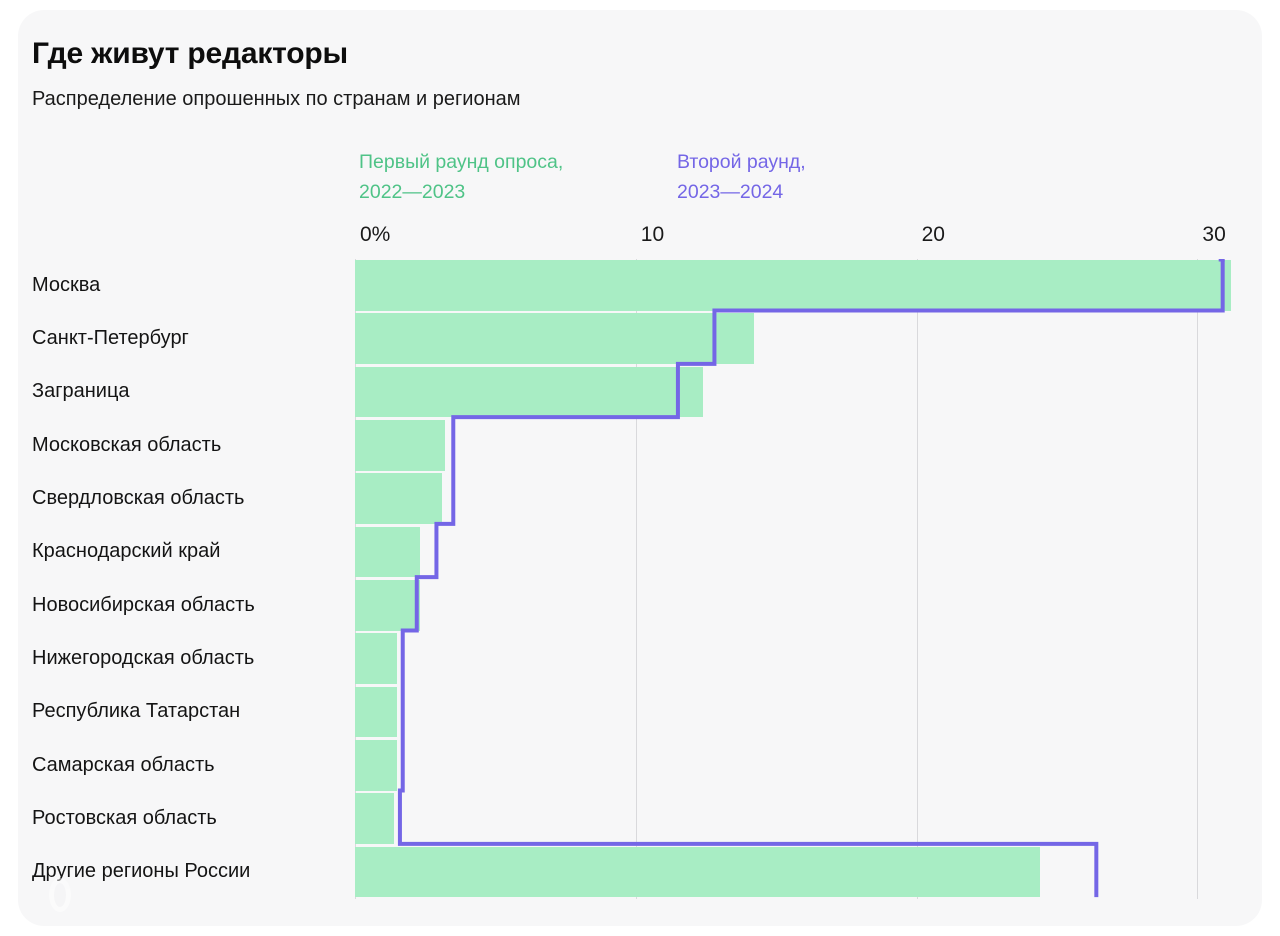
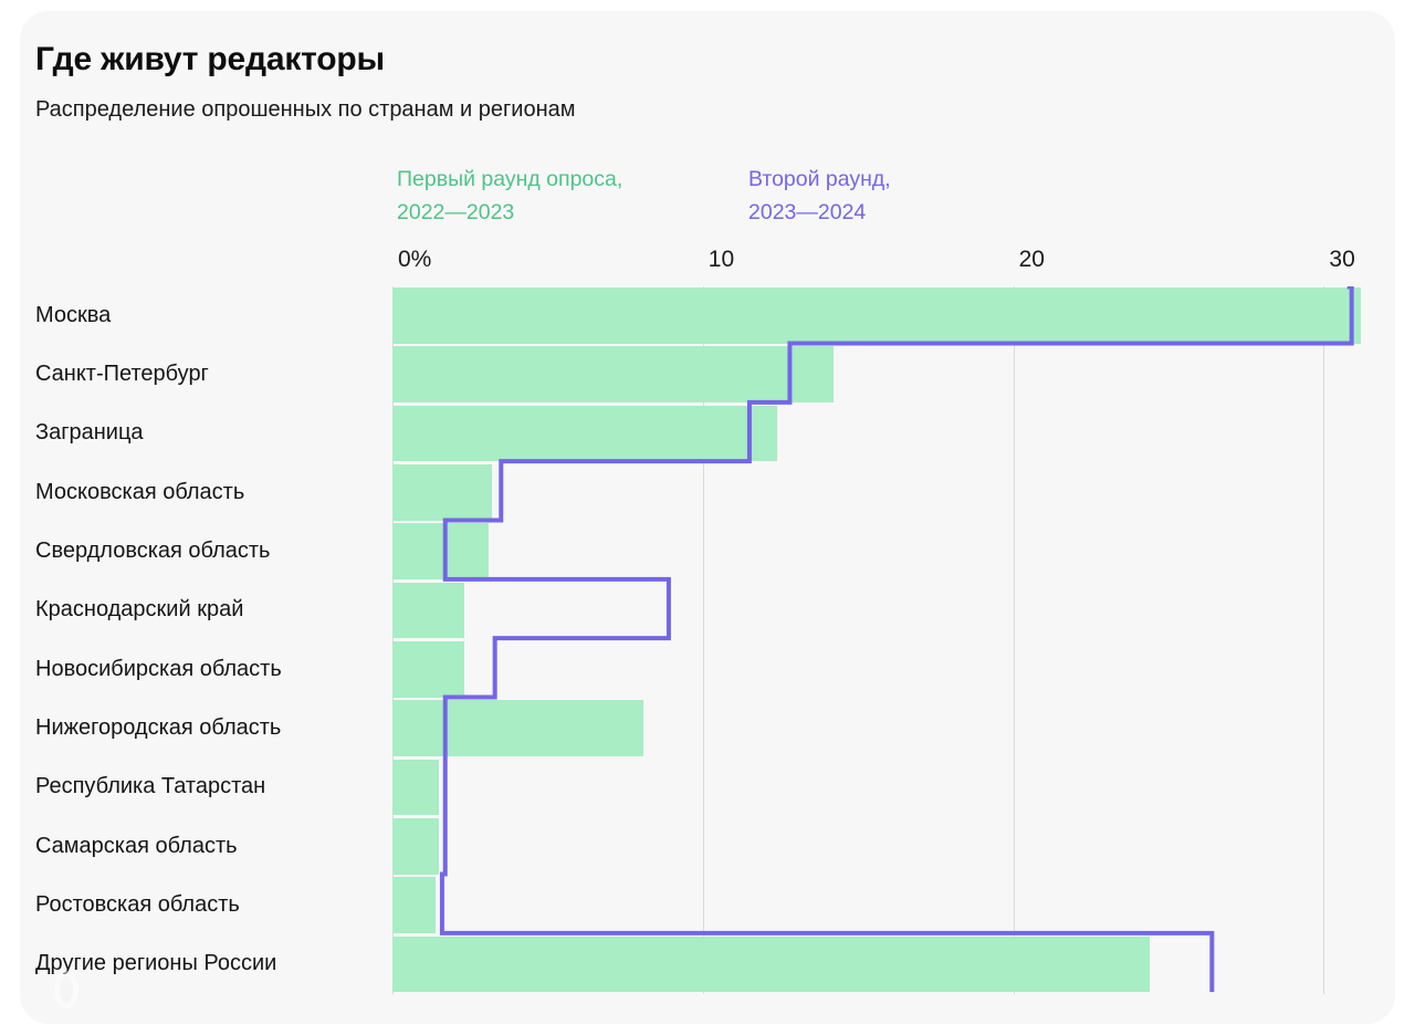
Второй раунд, 2023—2024/Свердловская область: 3.5 -> 1.7
Второй раунд, 2023—2024/Краснодарский край: 2.9 -> 8.9
Второй раунд, 2023—2024/Новосибирская область: 2.2 -> 3.3
Первый раунд опроса, 2022—2023/Нижегородская область: 1.5 -> 8.1
